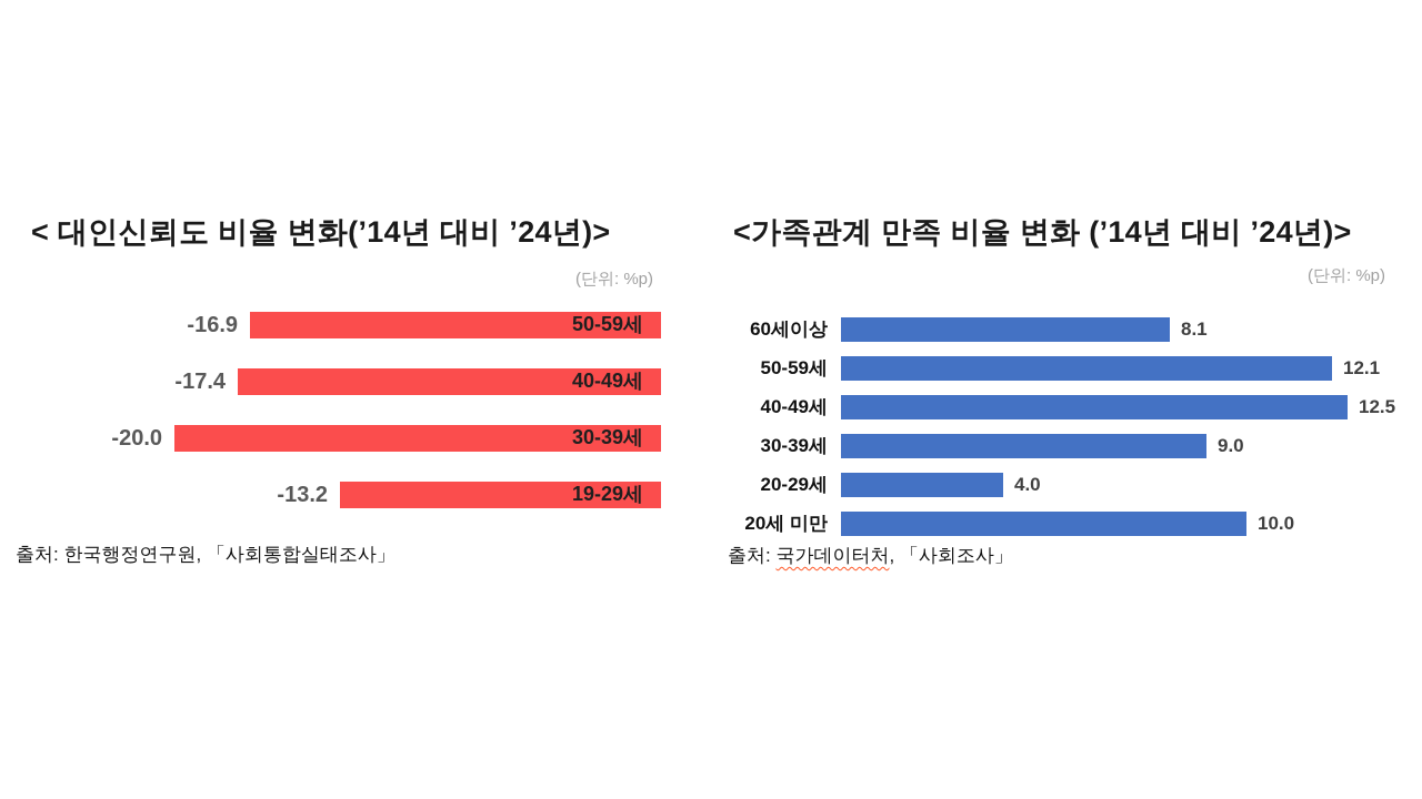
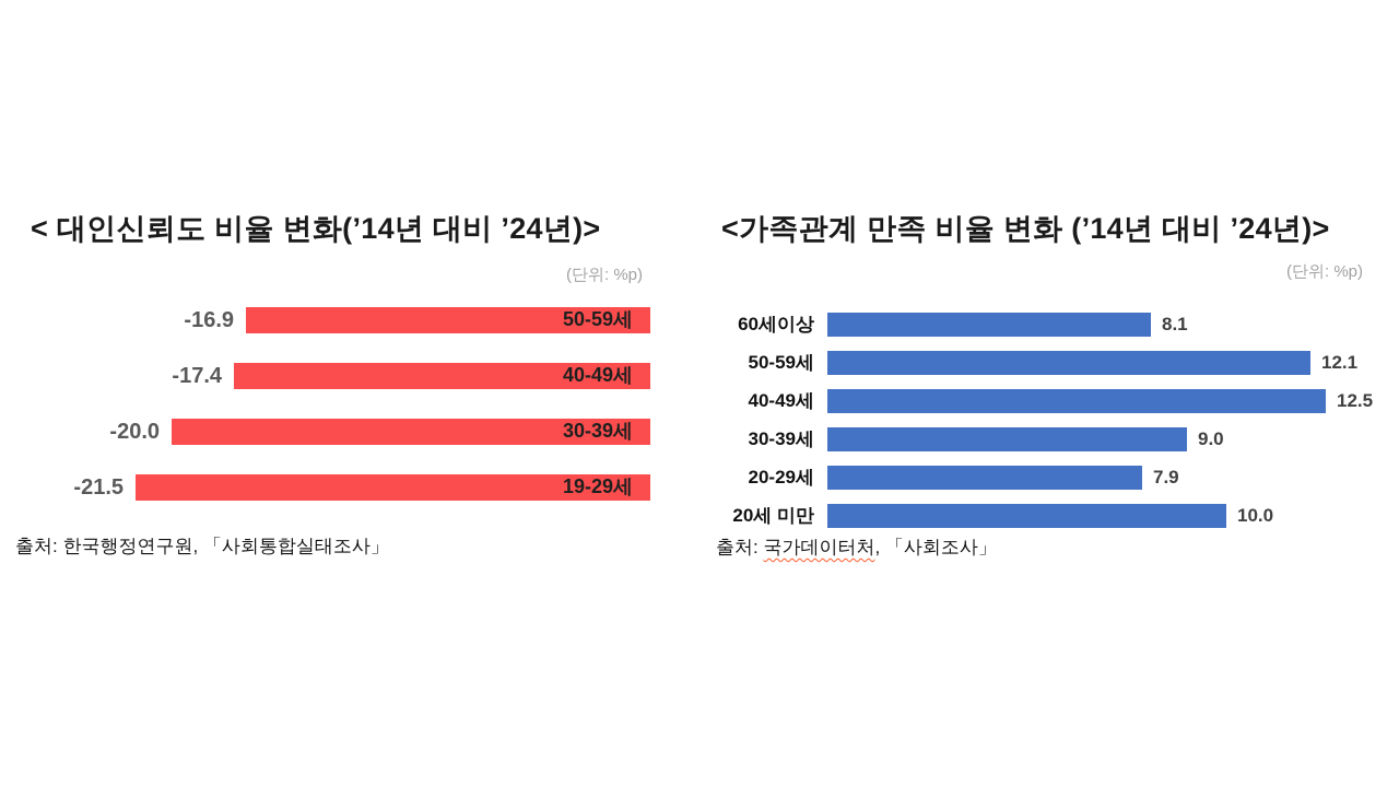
< 대인신뢰도 비율 변화(’14년 대비 ’24년)>/19-29세: -13.2 -> -21.5
<가족관계 만족 비율 변화 (’14년 대비 ’24년)>/20-29세: 4.0 -> 7.9
